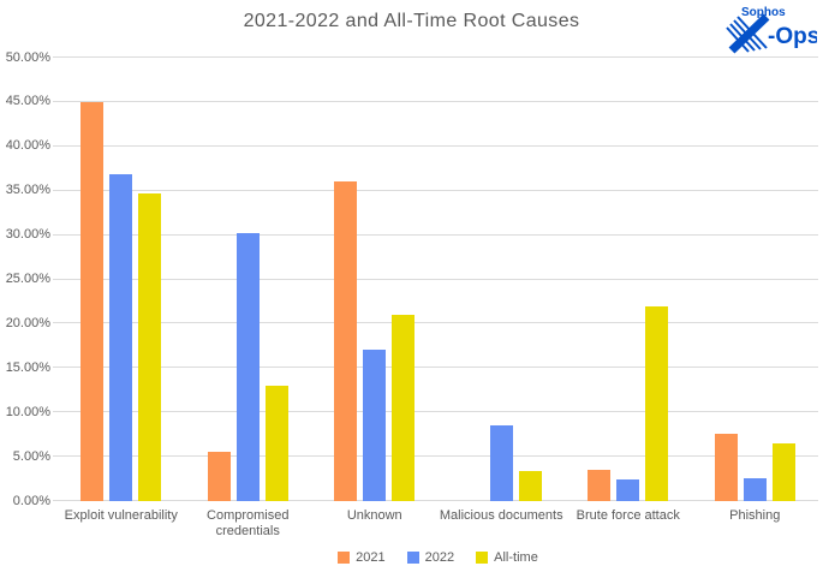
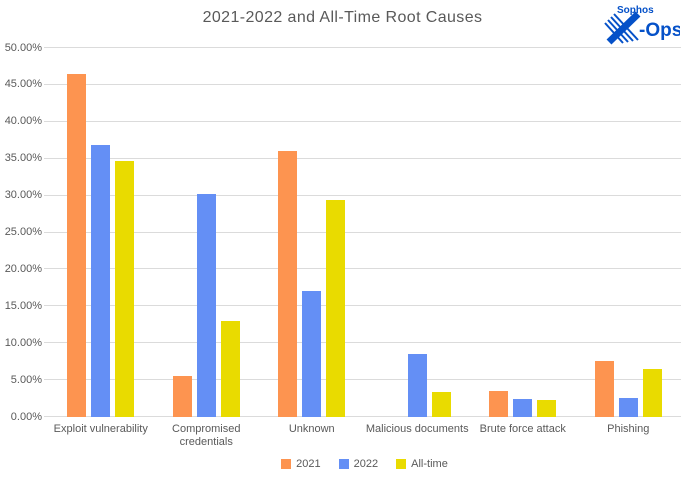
2021/Exploit vulnerability: 45% -> 46%
All-time/Unknown: 21% -> 29%
All-time/Brute force attack: 22% -> 2%
